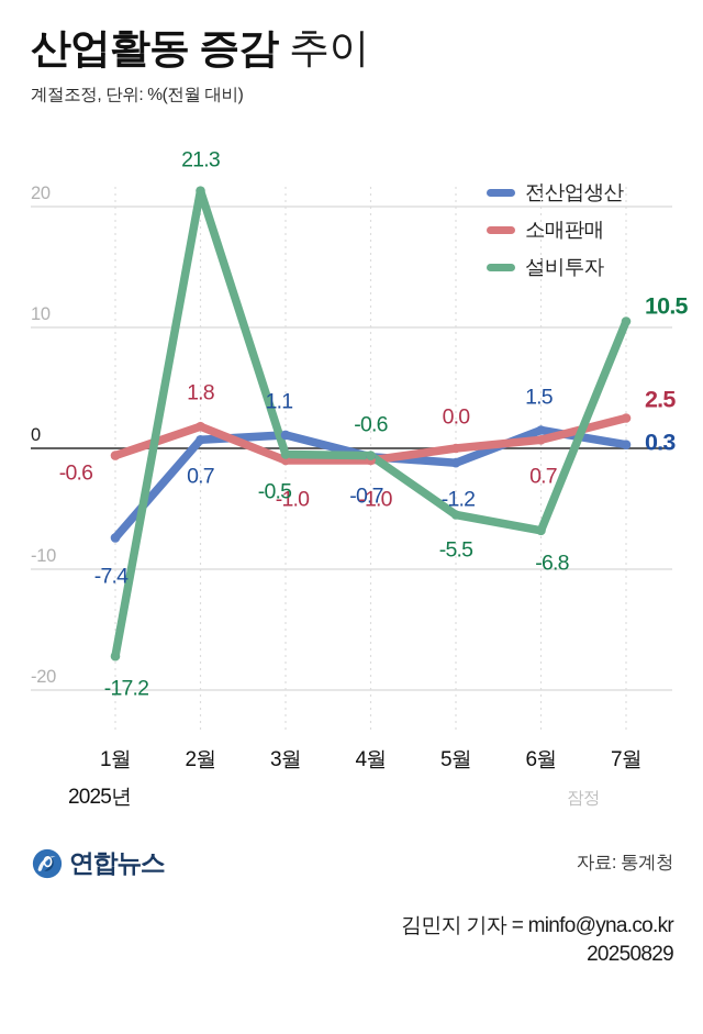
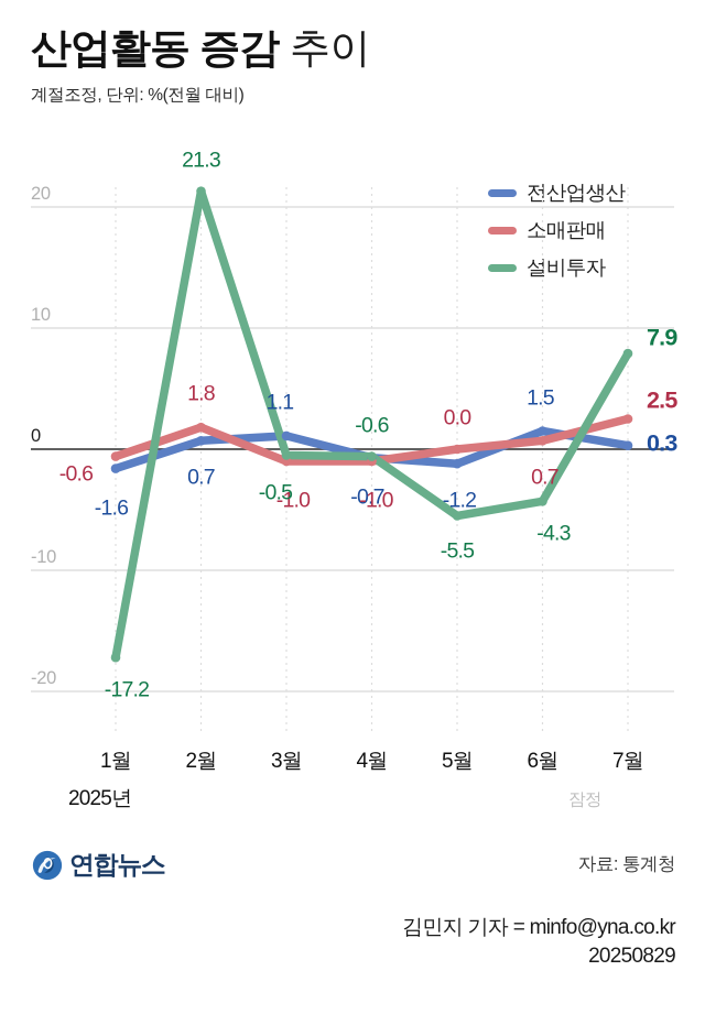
전산업생산/1월: -7.4 -> -1.6
설비투자/6월: -6.8 -> -4.3
설비투자/7월: 10.5 -> 7.9
